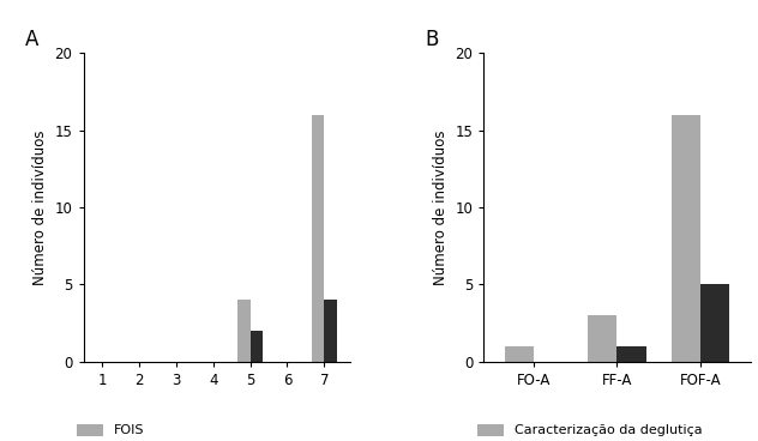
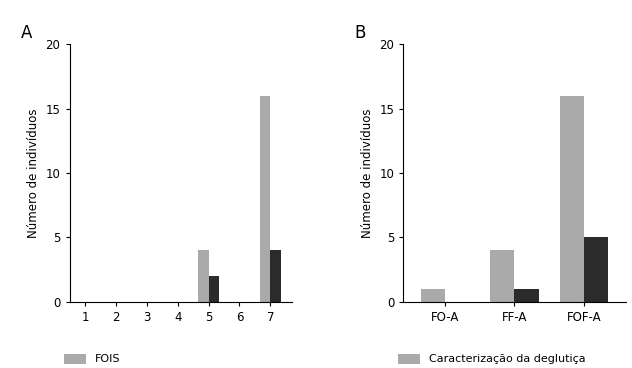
Caracterização da deglutiça/FF-A: 3 -> 4
